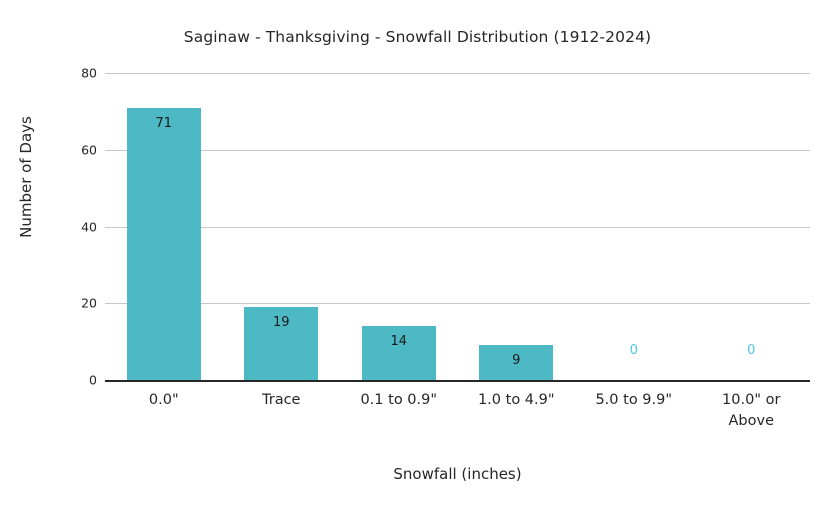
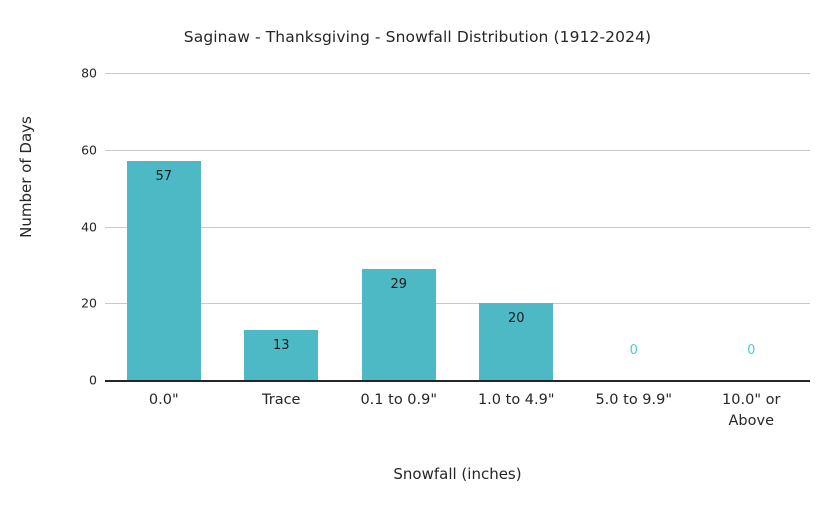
0.0": 71 -> 57
Trace: 19 -> 13
0.1 to 0.9": 14 -> 29
1.0 to 4.9": 9 -> 20
